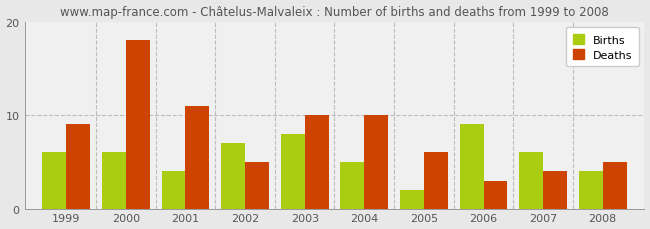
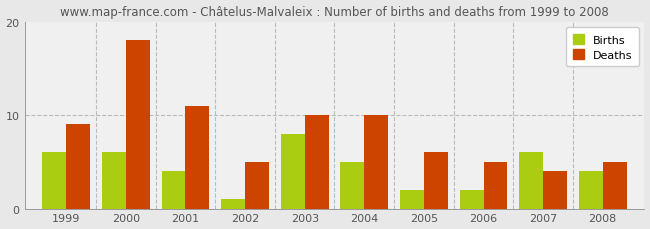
Births/2002: 7 -> 1
Births/2006: 9 -> 2
Deaths/2006: 3 -> 5
